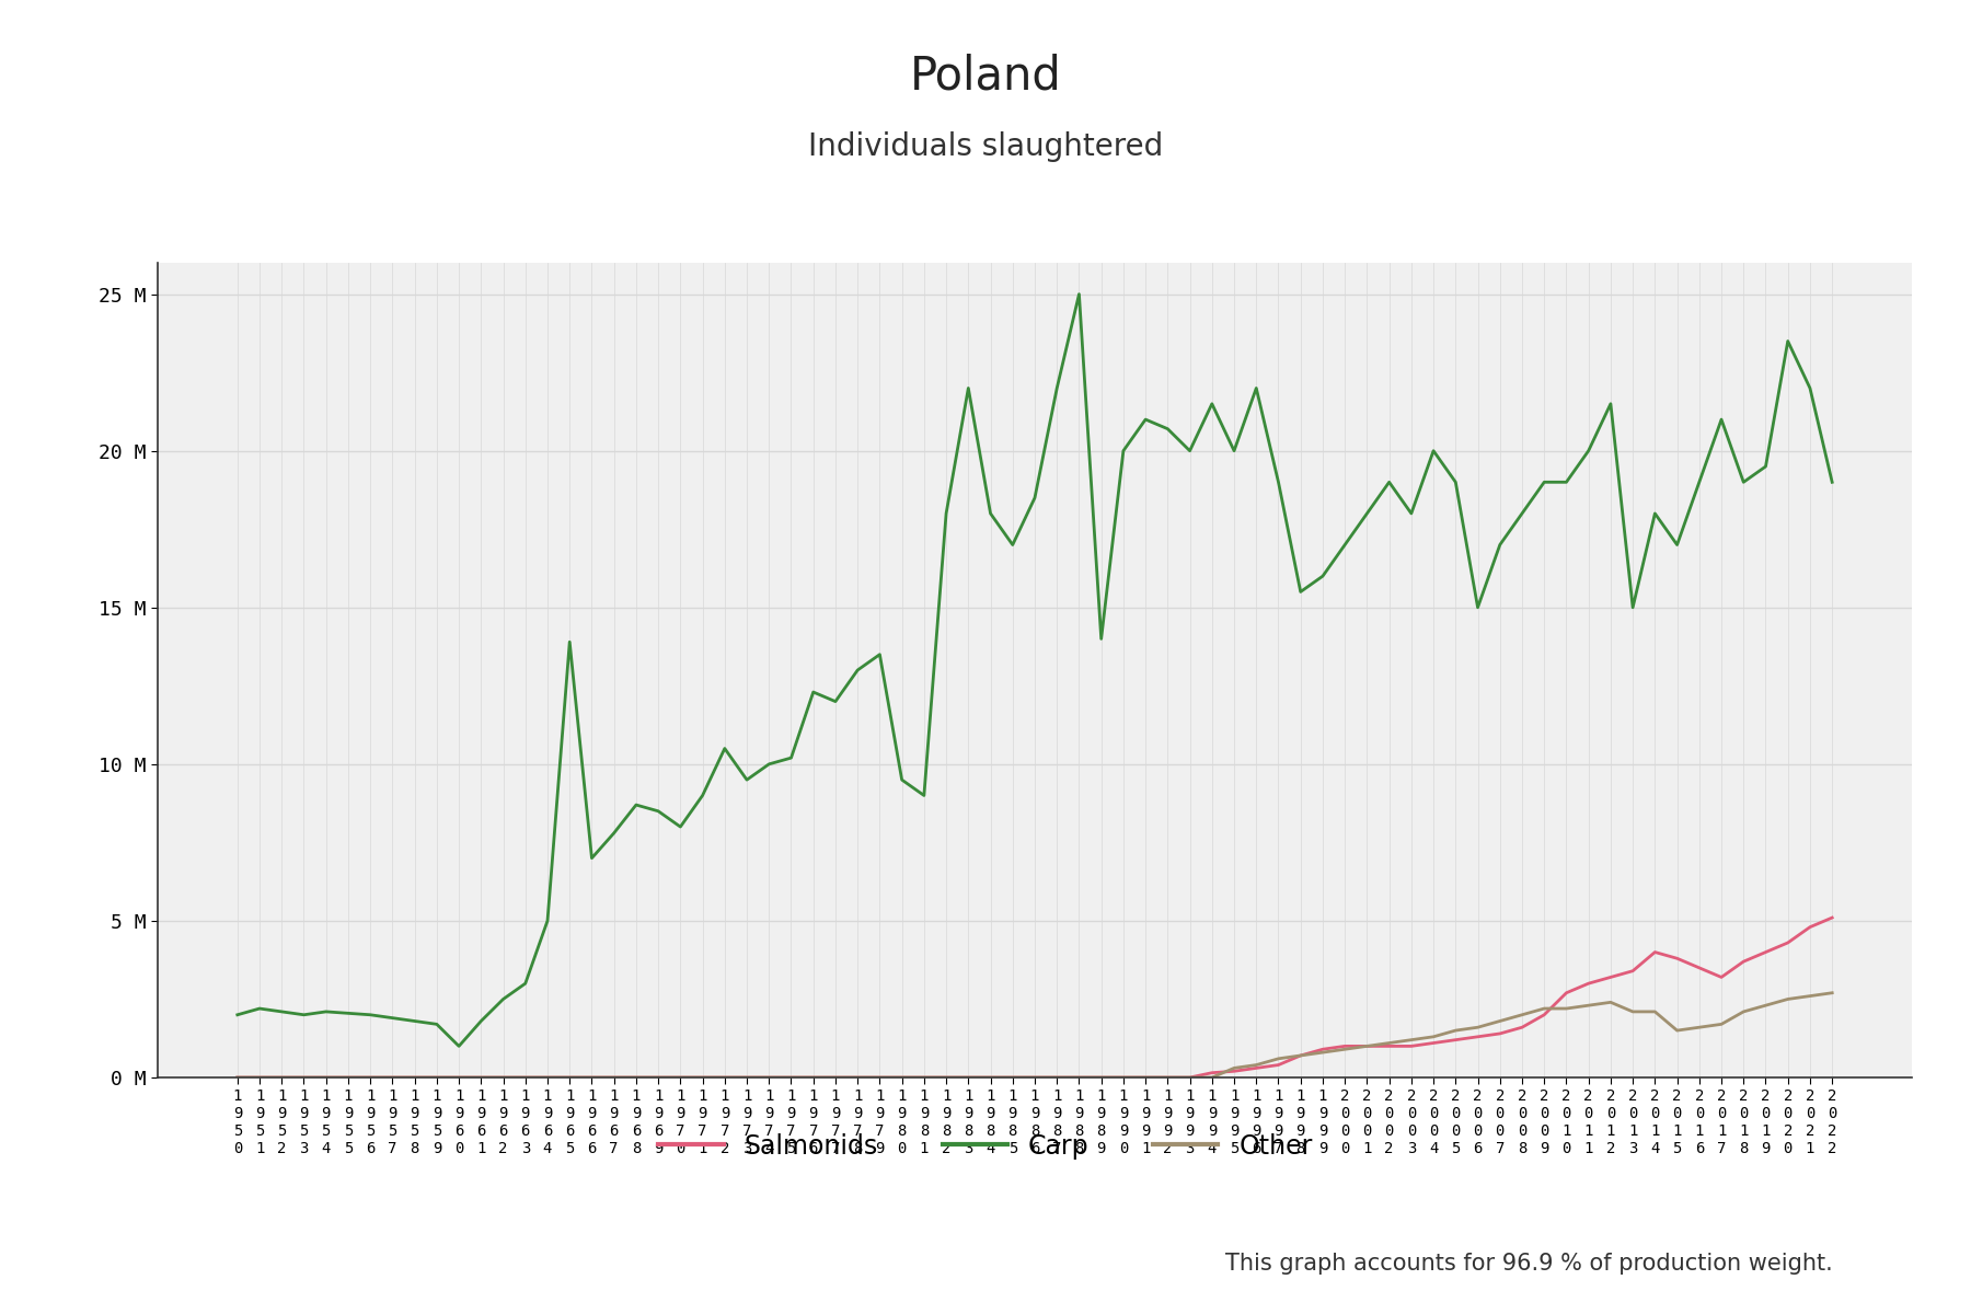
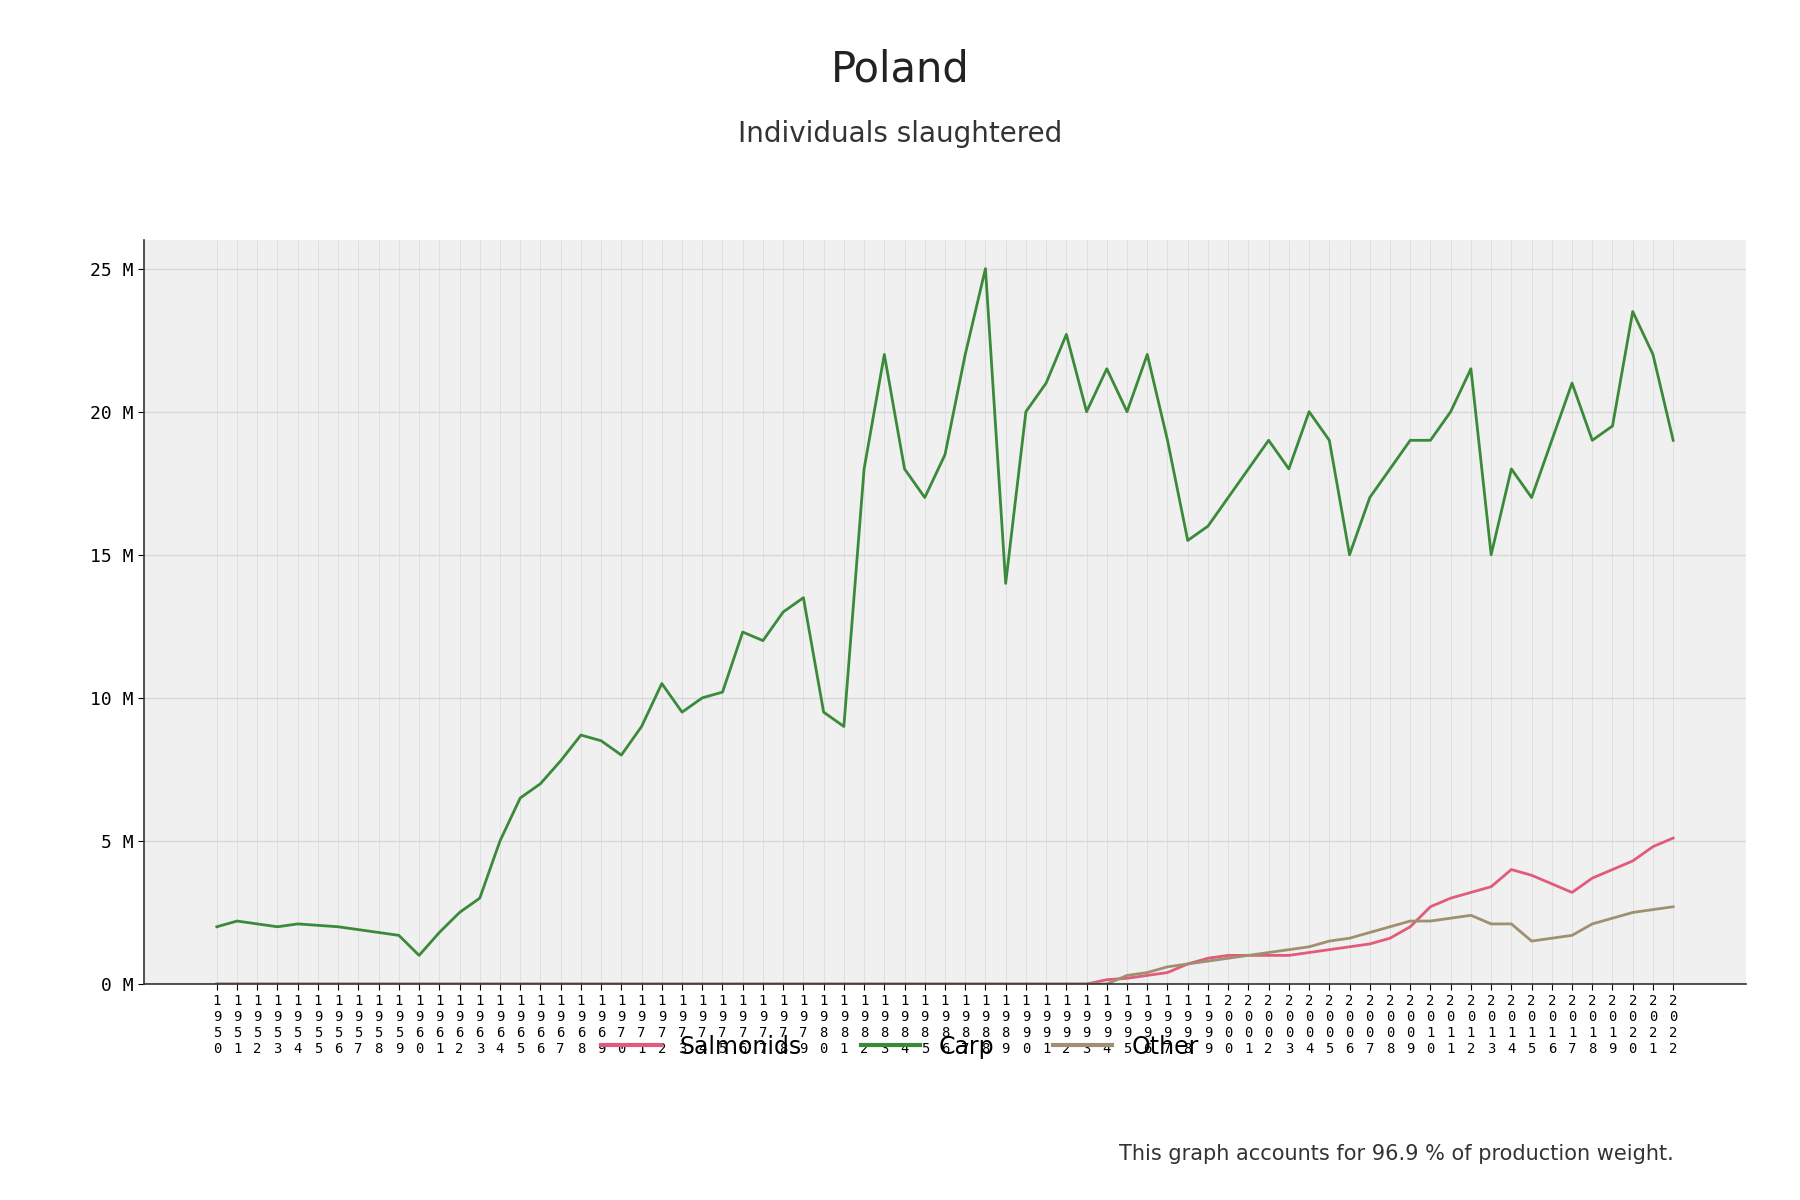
Carp/1 9 6 5: 13.90 M -> 6.50 M
Carp/1 9 9 2: 20.70 M -> 22.70 M
